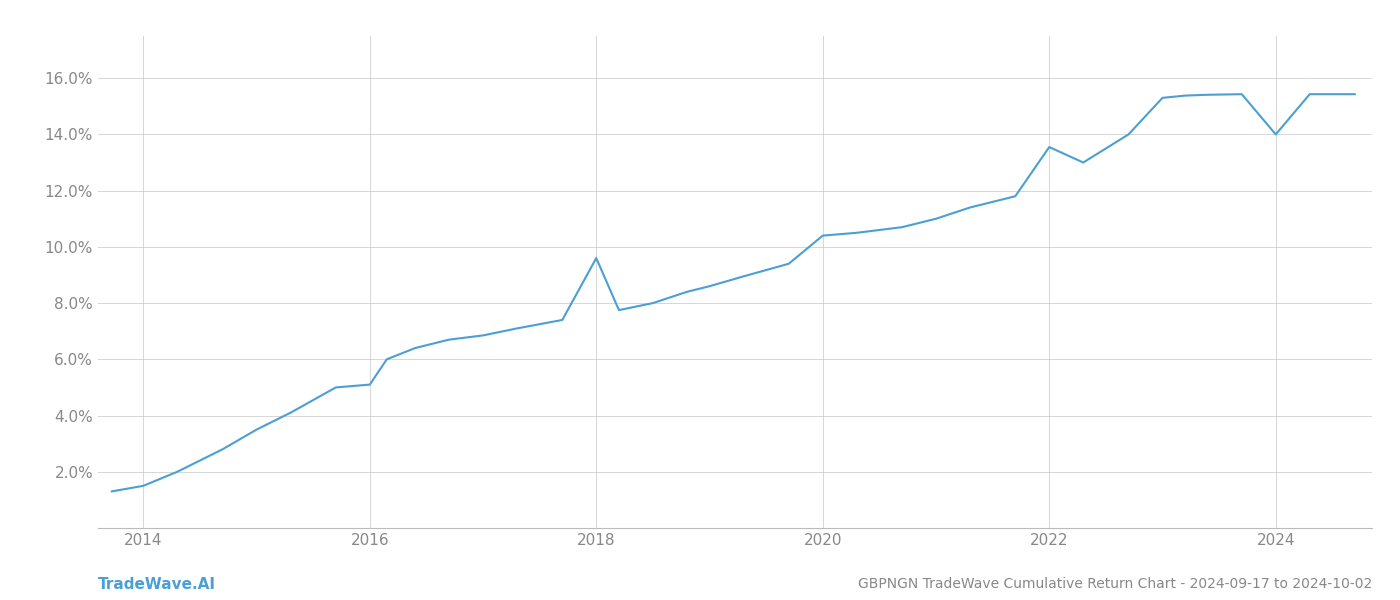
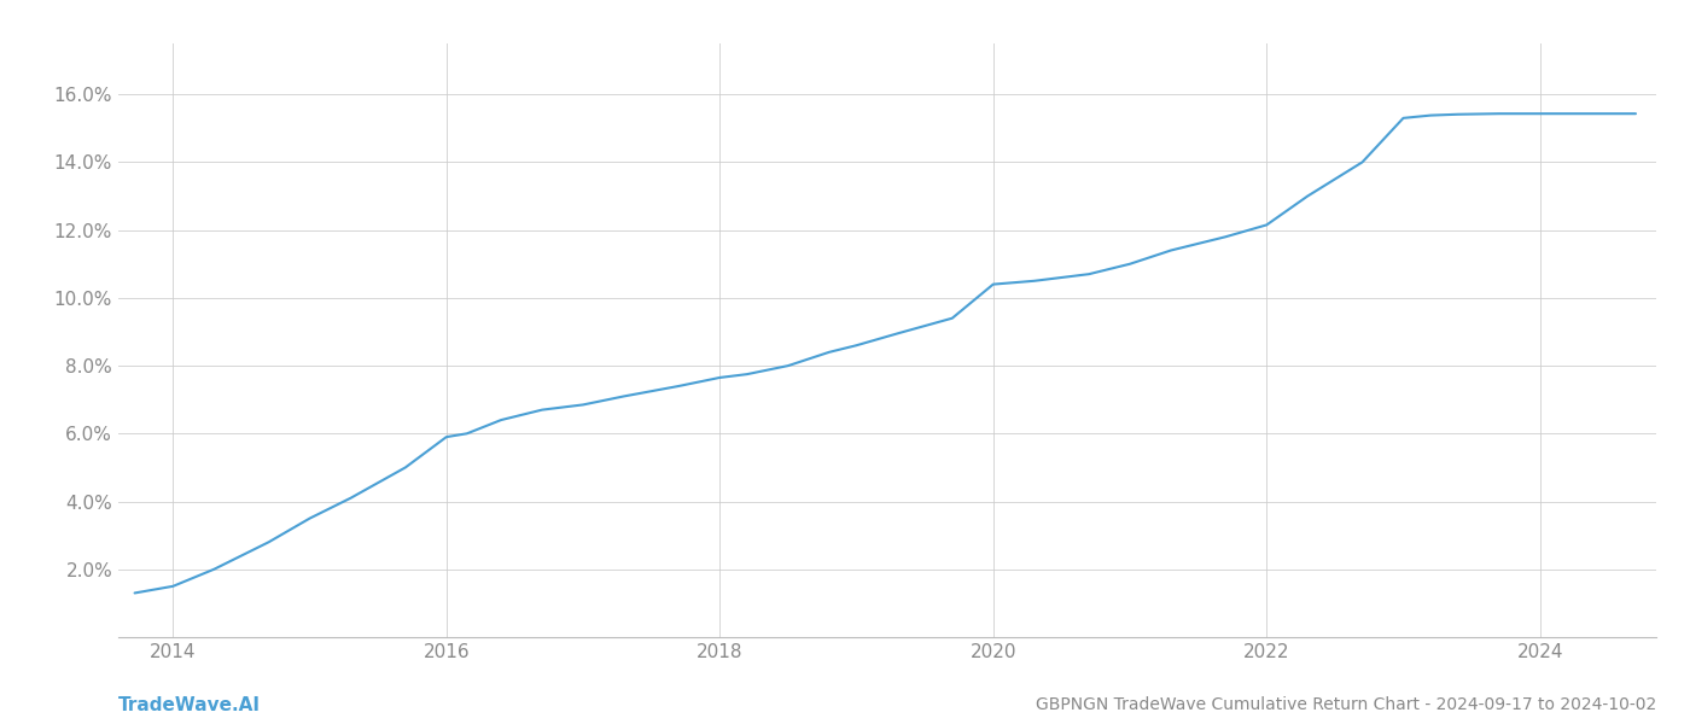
2016: 5.10% -> 5.90%
2018: 9.60% -> 7.65%
2022: 13.55% -> 12.15%
2024: 14.00% -> 15.43%
